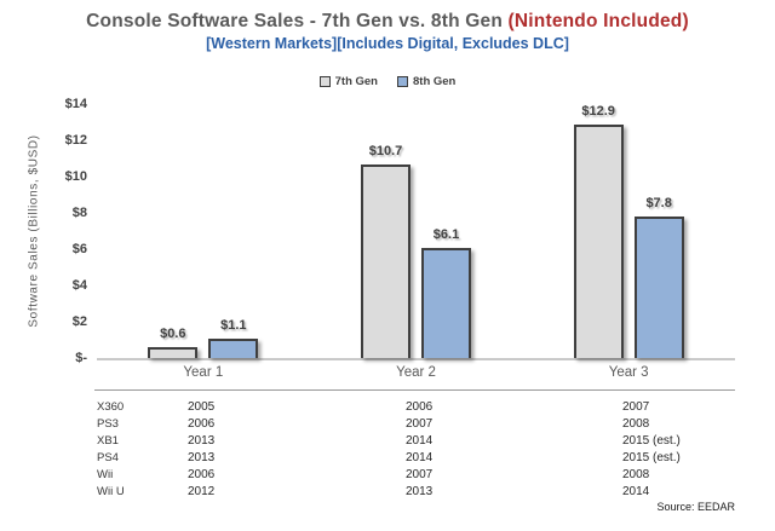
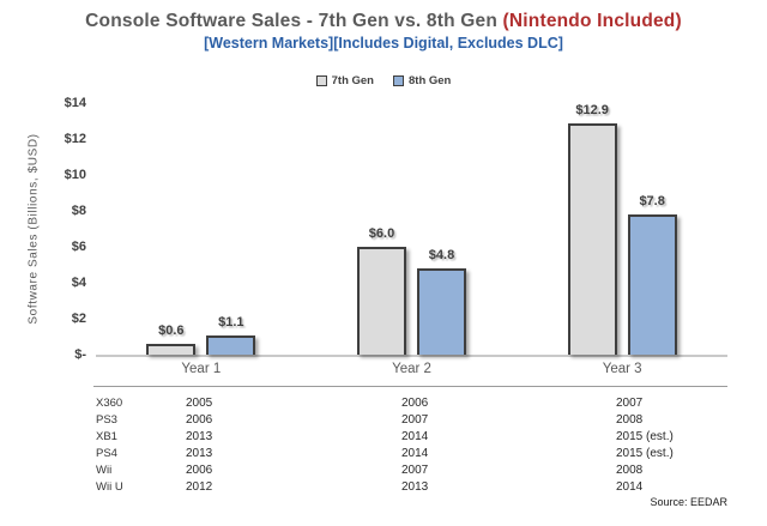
7th Gen/Year 2: $10.7 -> $6.0
8th Gen/Year 2: $6.1 -> $4.8
